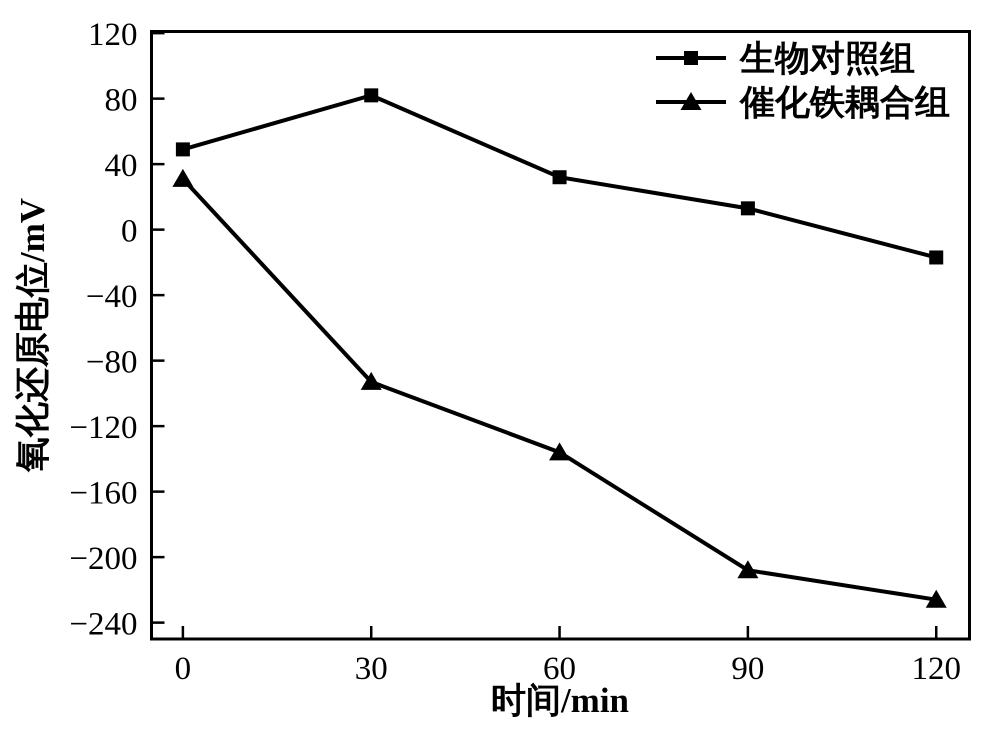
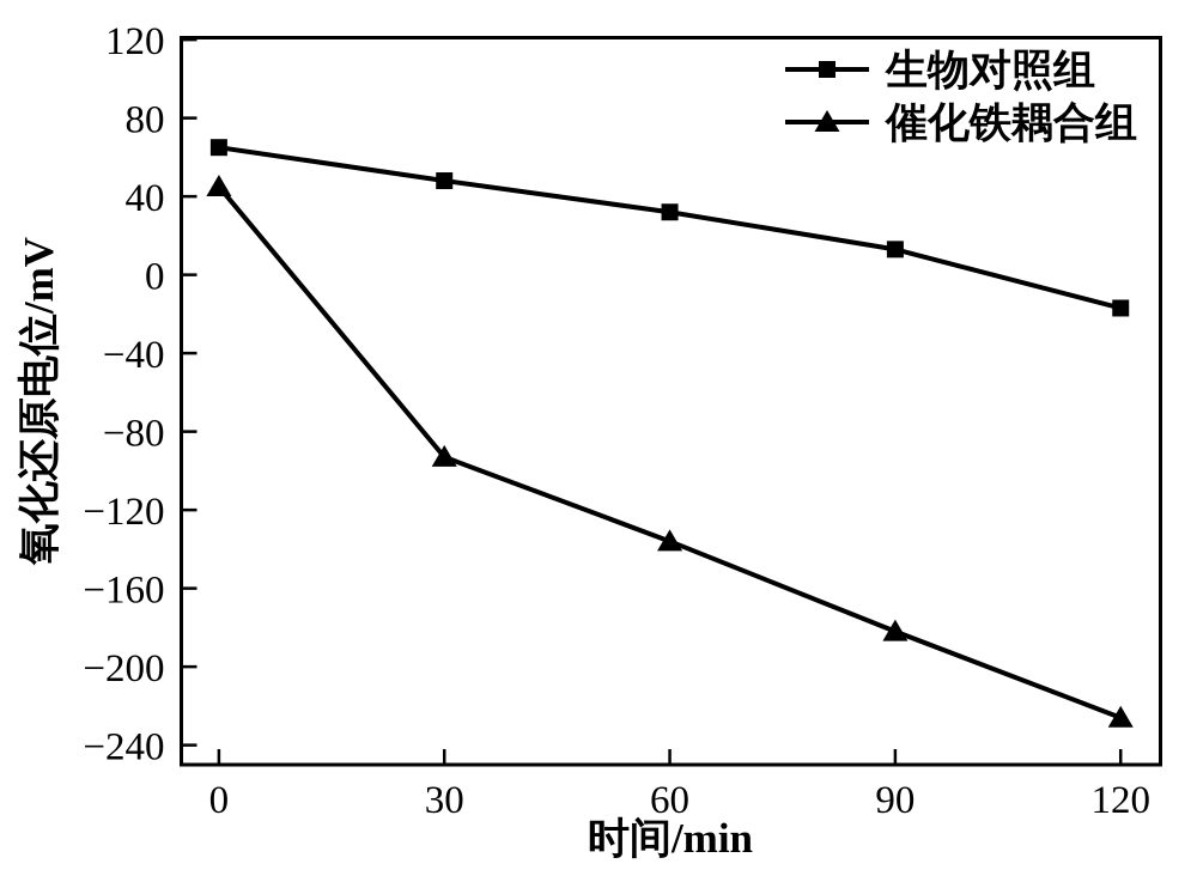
生物对照组/0: 49 -> 65
催化铁耦合组/0: 31 -> 45
生物对照组/30: 82 -> 48
催化铁耦合组/90: -208 -> -182
